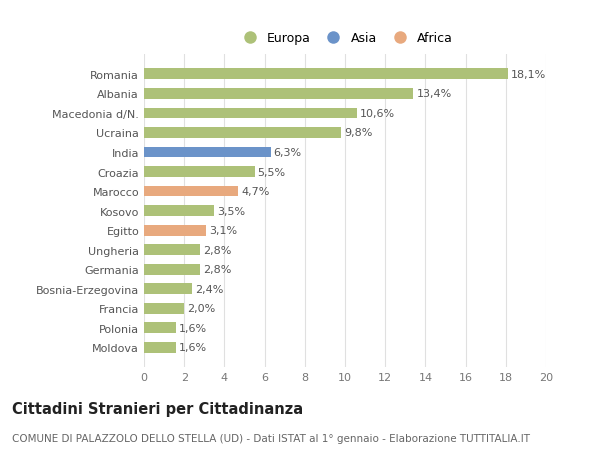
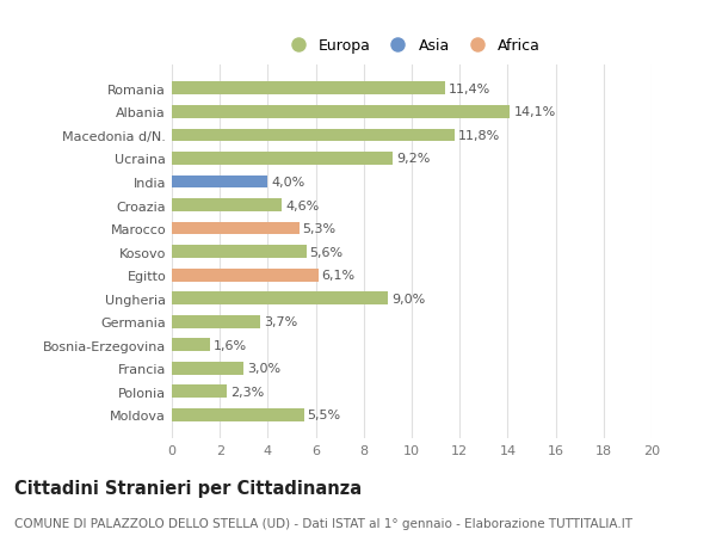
Romania: 18,1% -> 11,4%
Albania: 13,4% -> 14,1%
Macedonia d/N.: 10,6% -> 11,8%
Ucraina: 9,8% -> 9,2%
India: 6,3% -> 4,0%
Croazia: 5,5% -> 4,6%
Marocco: 4,7% -> 5,3%
Kosovo: 3,5% -> 5,6%
Egitto: 3,1% -> 6,1%
Ungheria: 2,8% -> 9,0%
Germania: 2,8% -> 3,7%
Bosnia-Erzegovina: 2,4% -> 1,6%
Francia: 2,0% -> 3,0%
Polonia: 1,6% -> 2,3%
Moldova: 1,6% -> 5,5%
